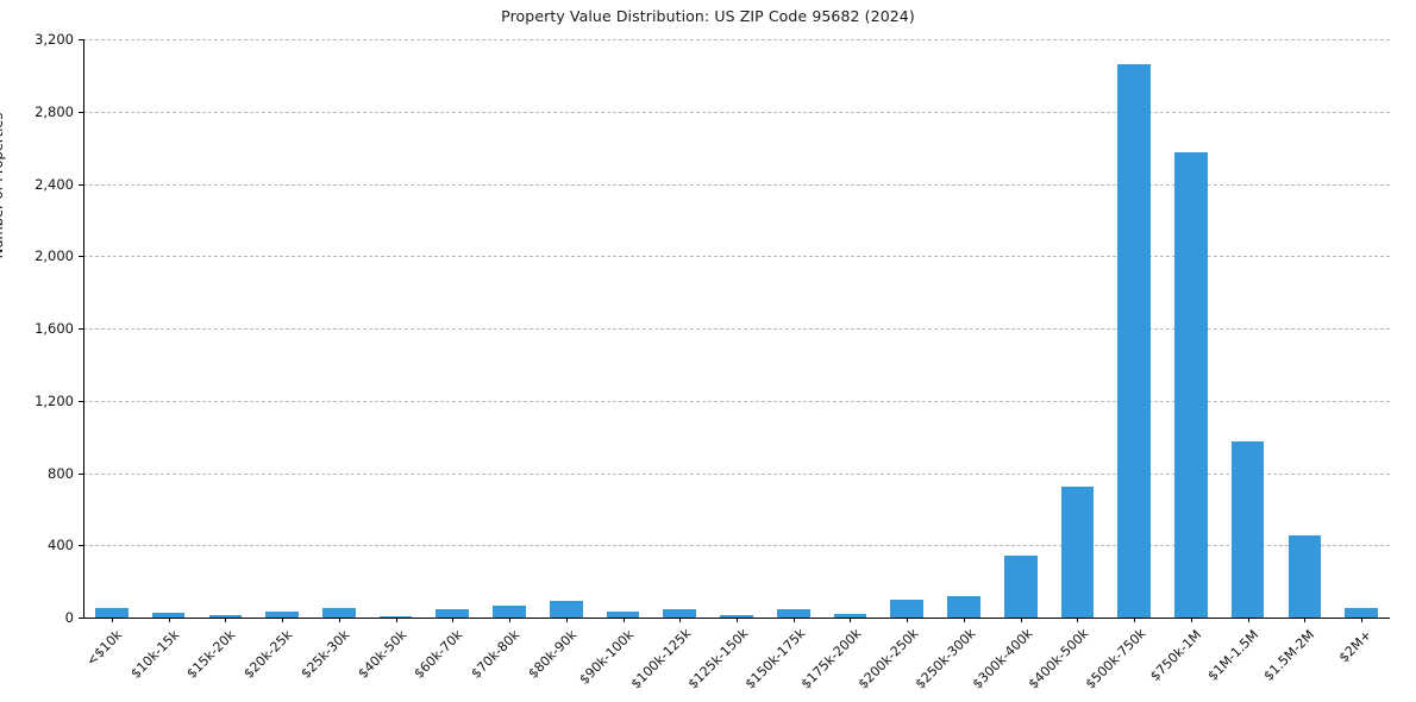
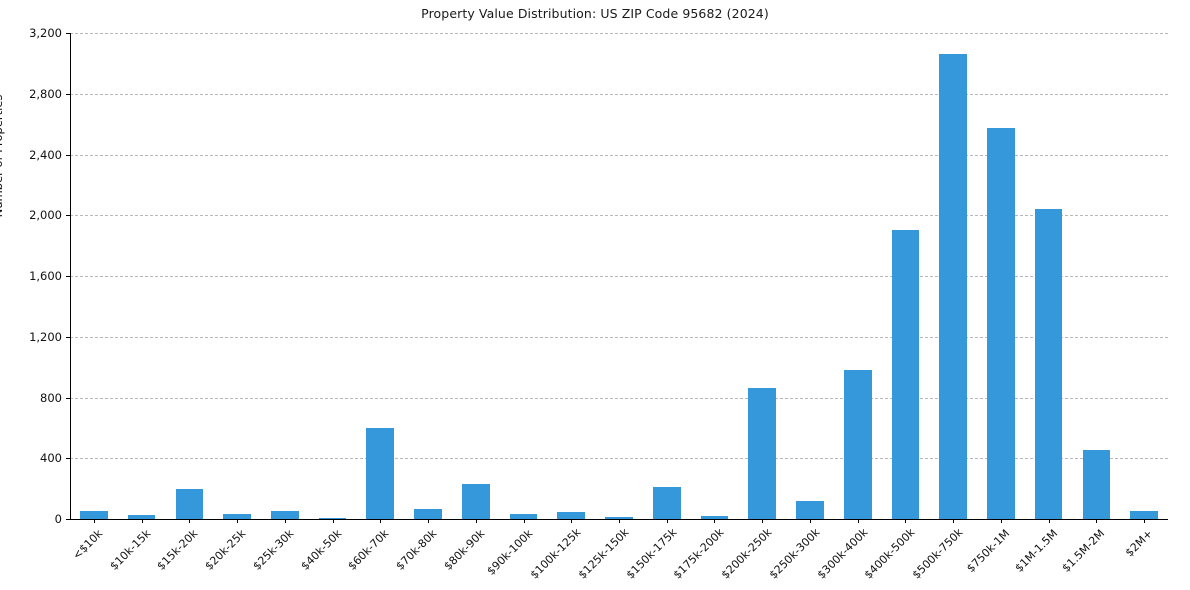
$15k-20k: 10 -> 200
$60k-70k: 50 -> 600
$80k-90k: 90 -> 230
$150k-175k: 50 -> 210
$200k-250k: 100 -> 860
$300k-400k: 340 -> 980
$400k-500k: 720 -> 1900
$1M-1.5M: 970 -> 2040
